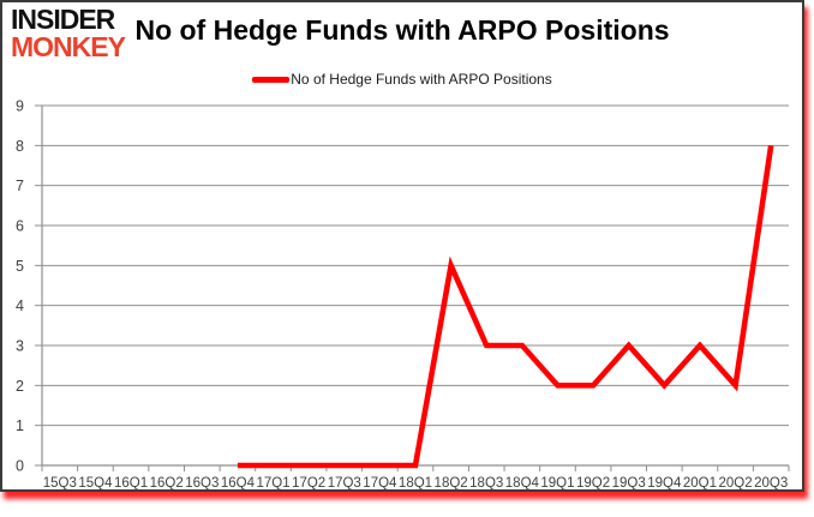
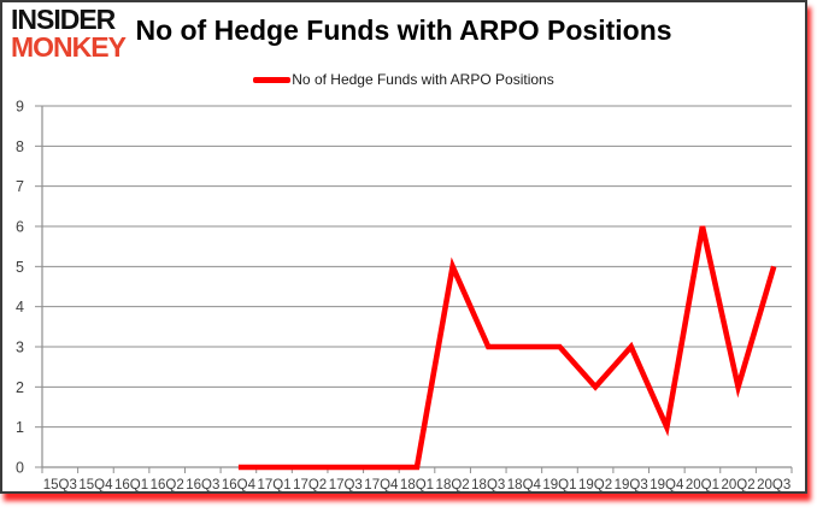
19Q1: 2 -> 3
19Q4: 2 -> 1
20Q1: 3 -> 6
20Q3: 8 -> 5
